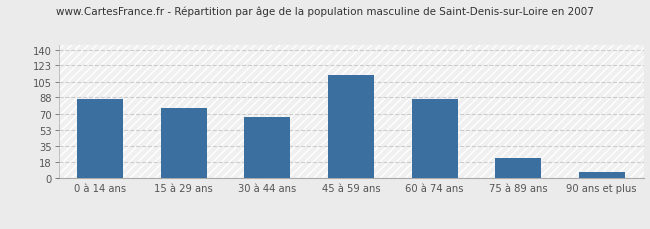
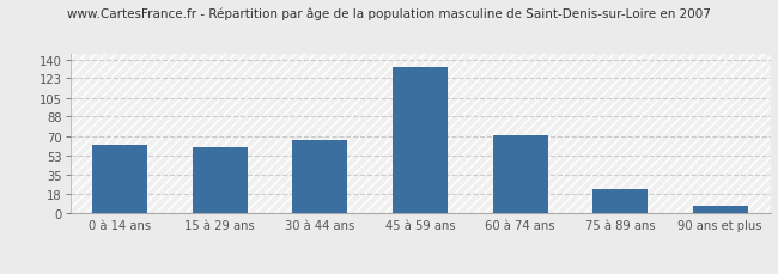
0 à 14 ans: 86 -> 62
15 à 29 ans: 76 -> 60
45 à 59 ans: 112 -> 133
60 à 74 ans: 86 -> 71
